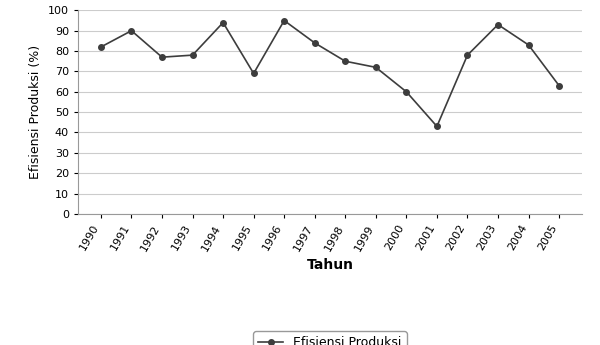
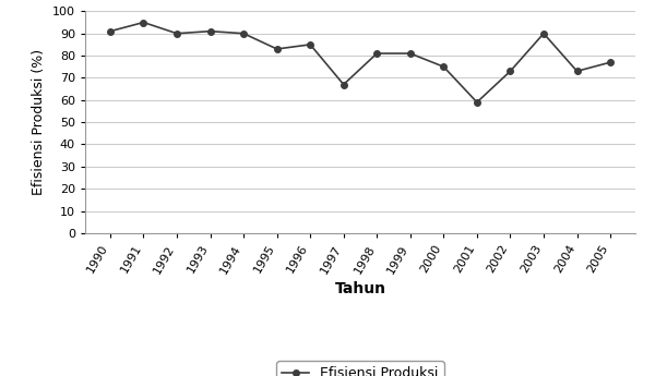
1990: 82 -> 91
1991: 90 -> 95
1992: 77 -> 90
1993: 78 -> 91
1994: 94 -> 90
1995: 69 -> 83
1996: 95 -> 85
1997: 84 -> 67
1998: 75 -> 81
1999: 72 -> 81
2000: 60 -> 75
2001: 43 -> 59
2002: 78 -> 73
2003: 93 -> 90
2004: 83 -> 73
2005: 63 -> 77
